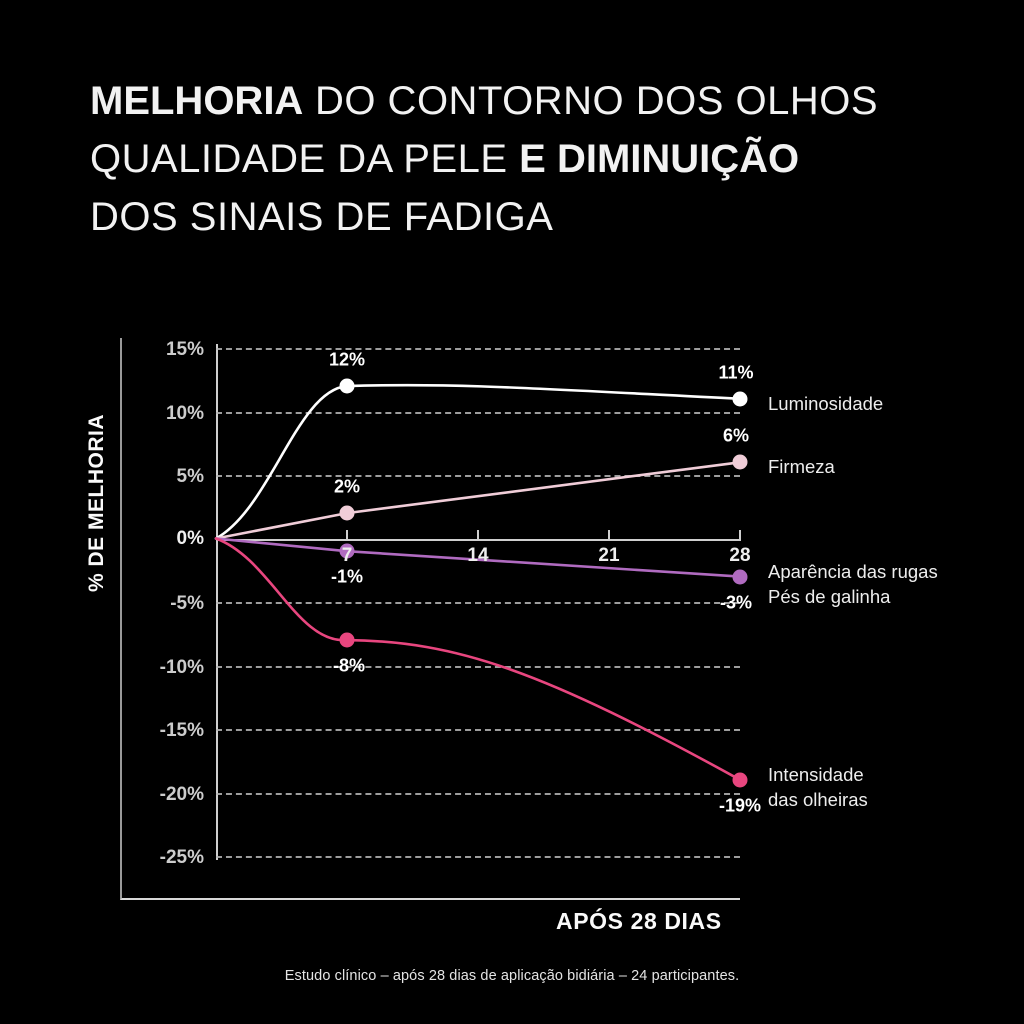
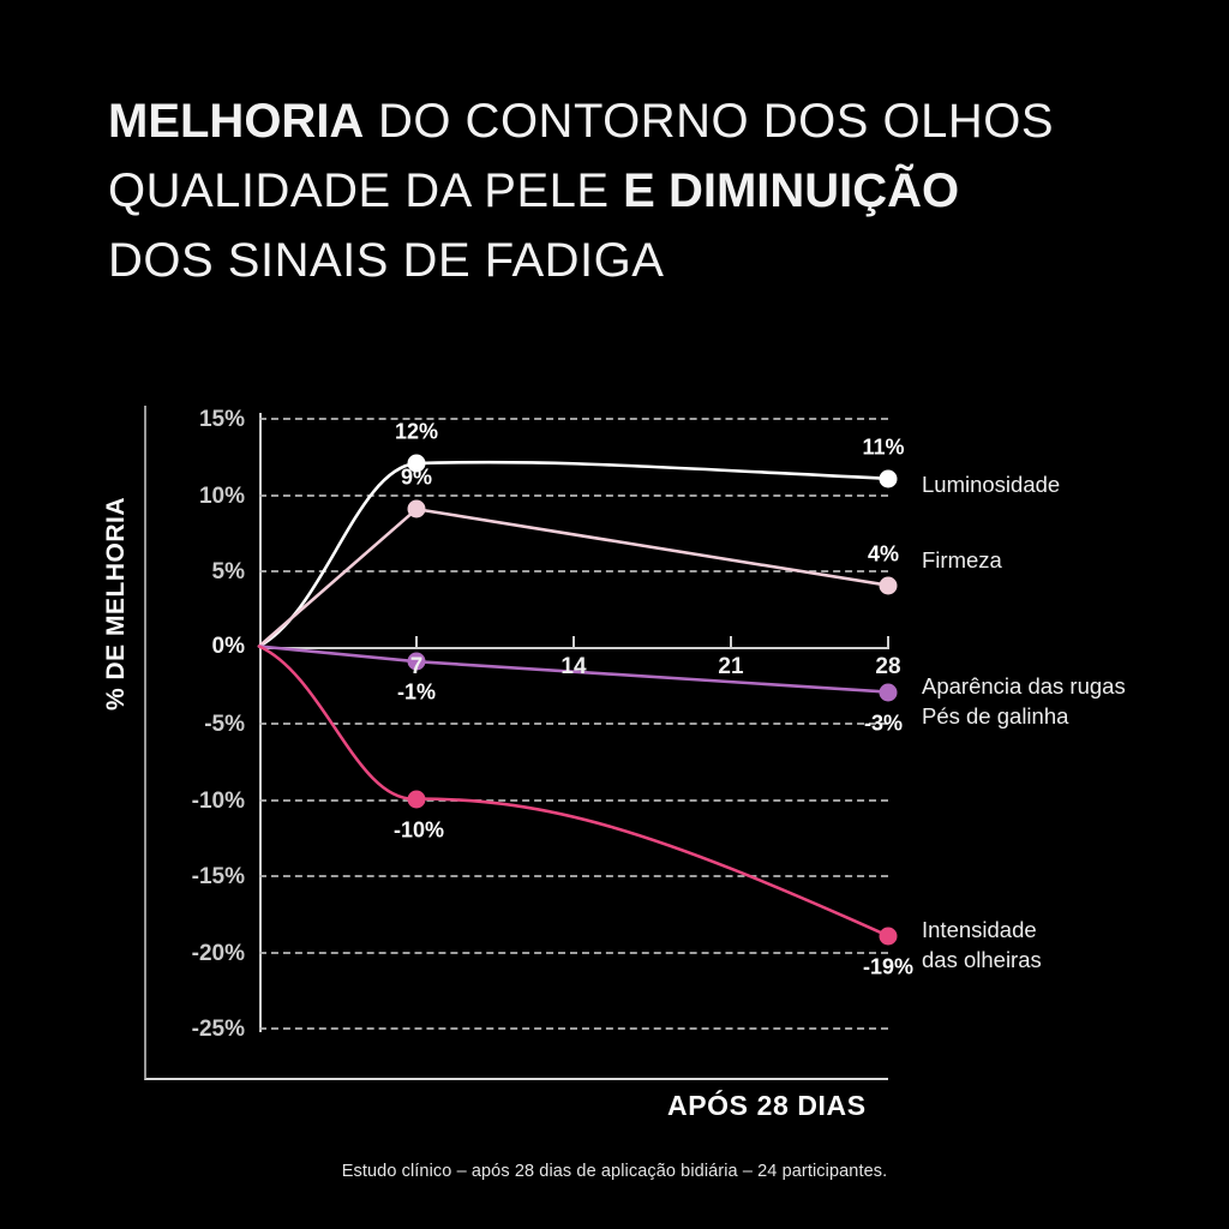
Firmeza/7: 2% -> 9%
Intensidade das olheiras/7: -8% -> -10%
Firmeza/28: 6% -> 4%
